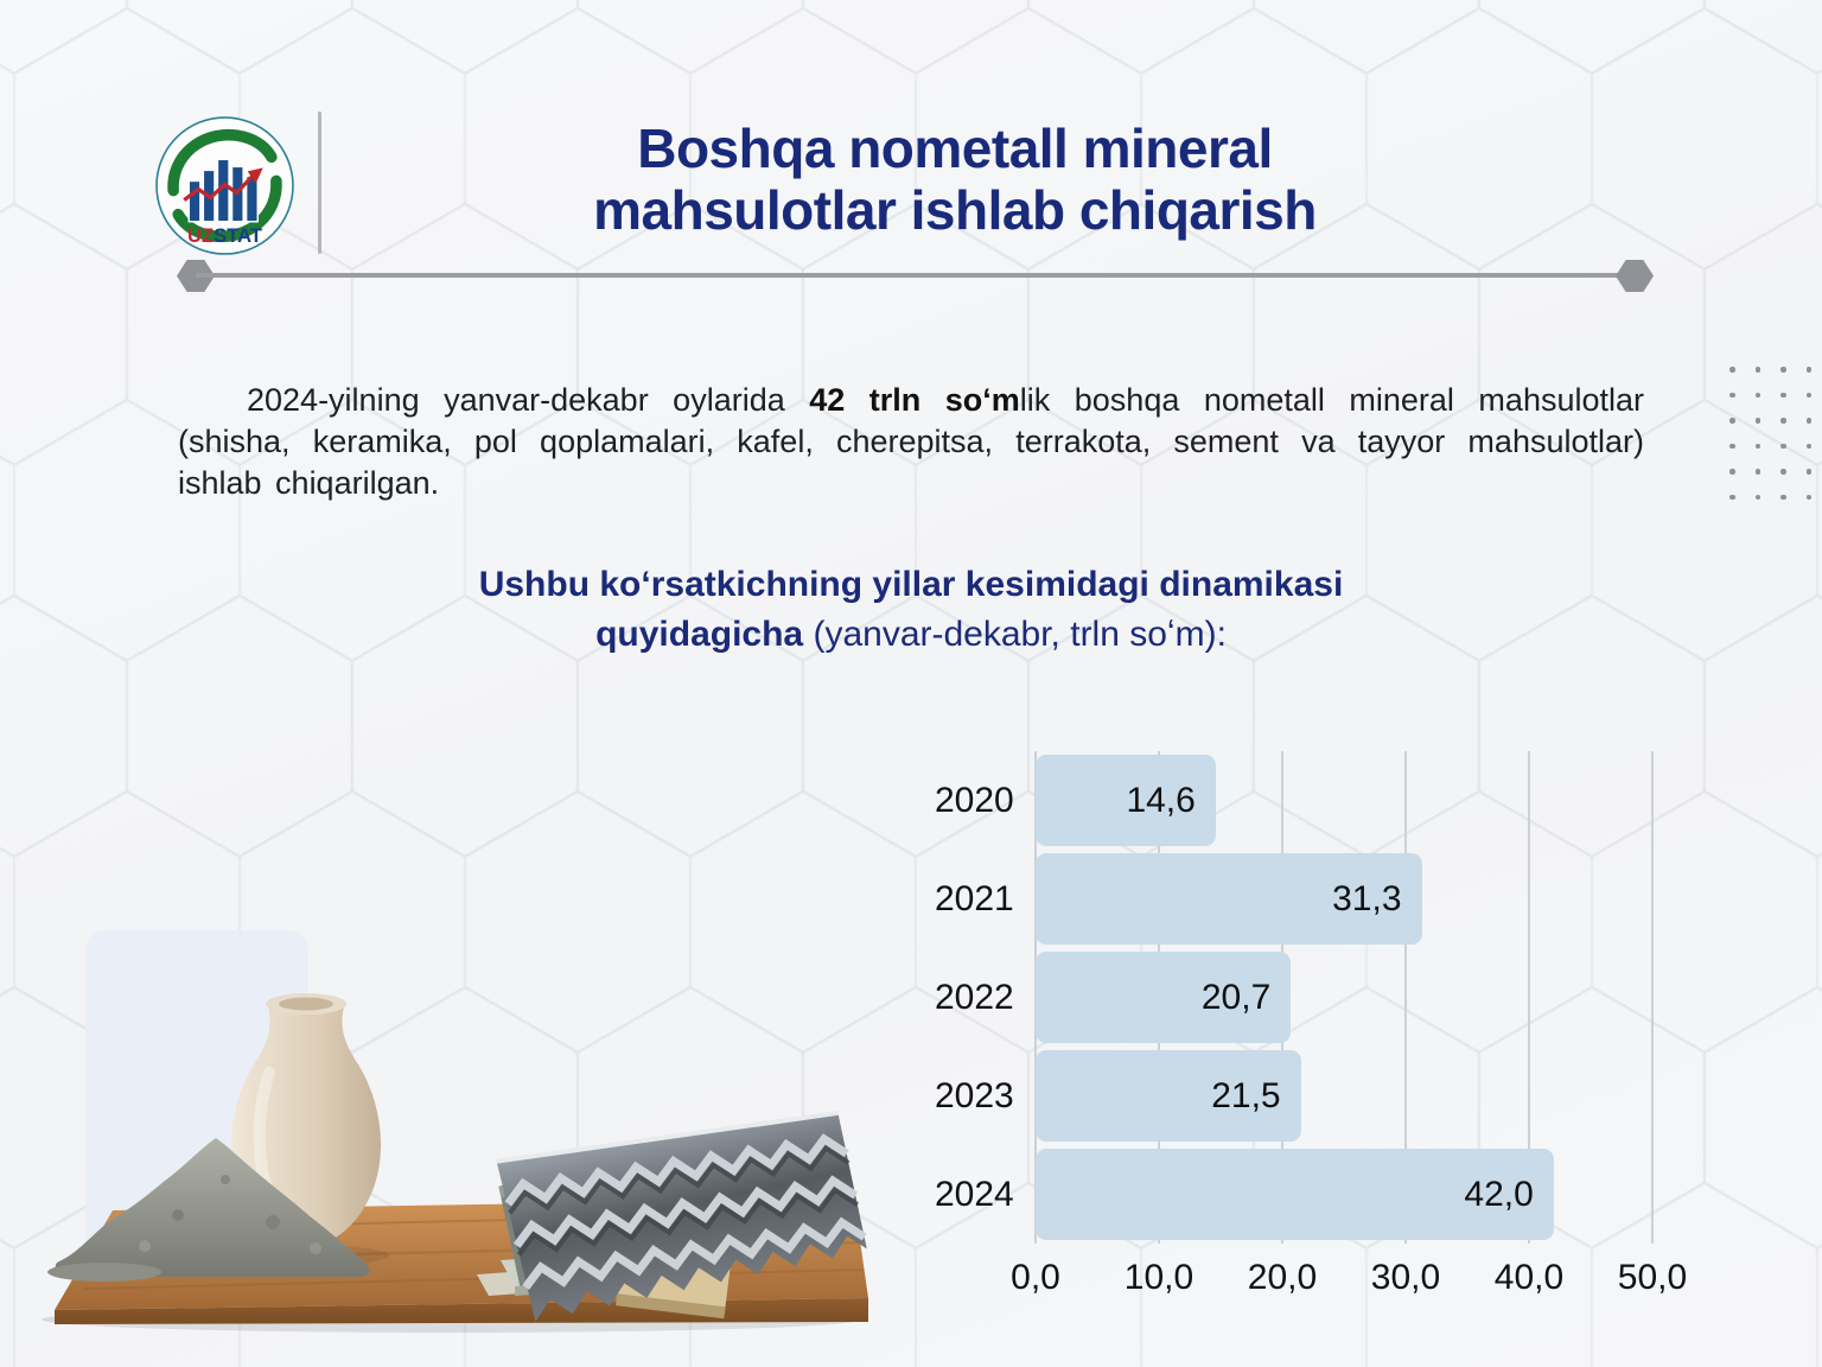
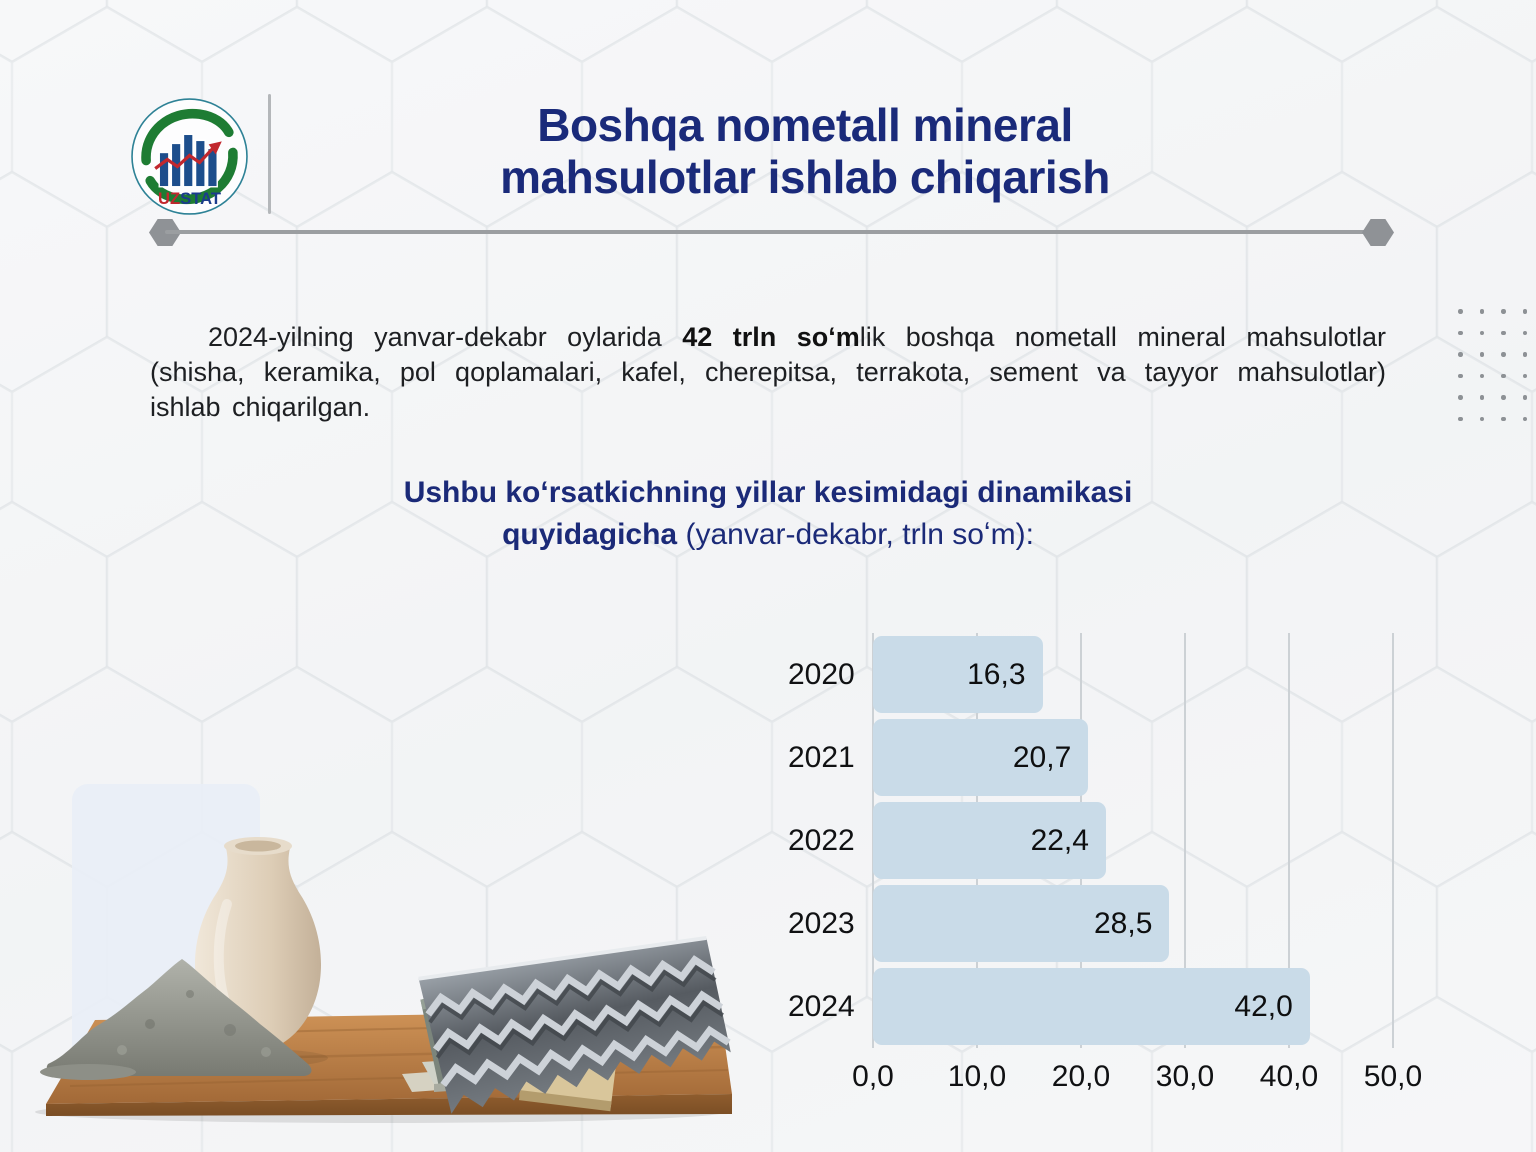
2020: 14,6 -> 16,3
2021: 31,3 -> 20,7
2022: 20,7 -> 22,4
2023: 21,5 -> 28,5
